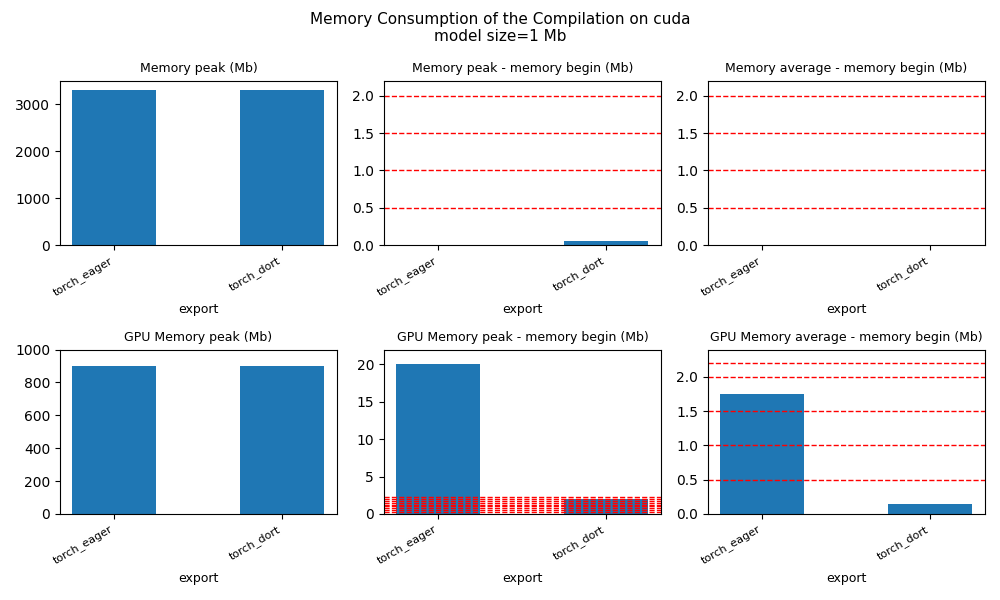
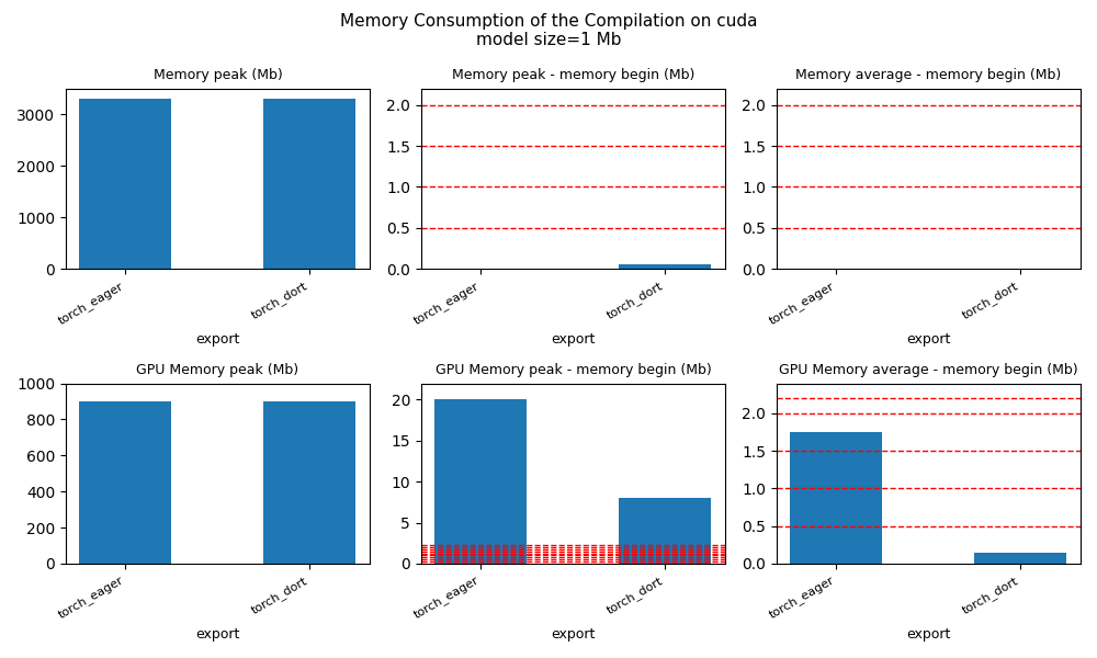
GPU Memory peak - memory begin (Mb)/torch_dort: 2 -> 8
